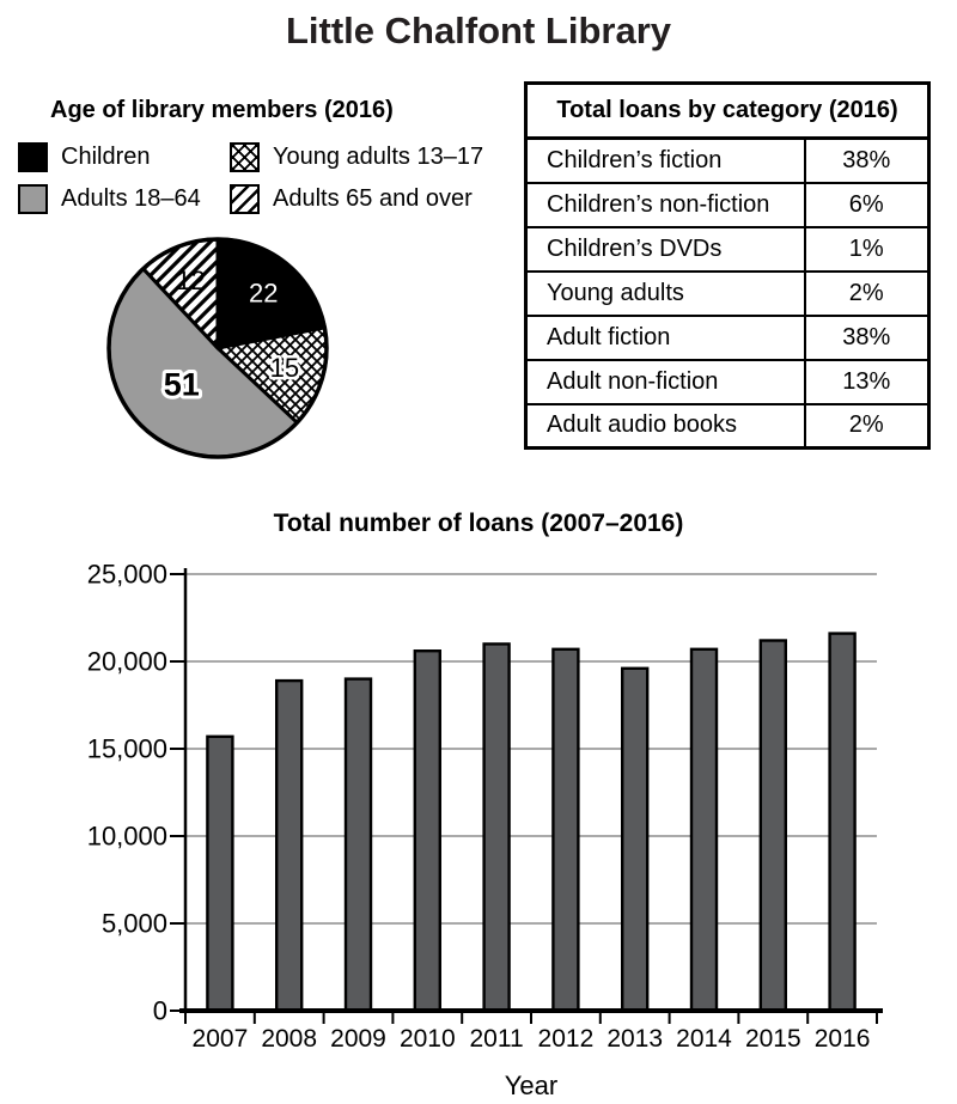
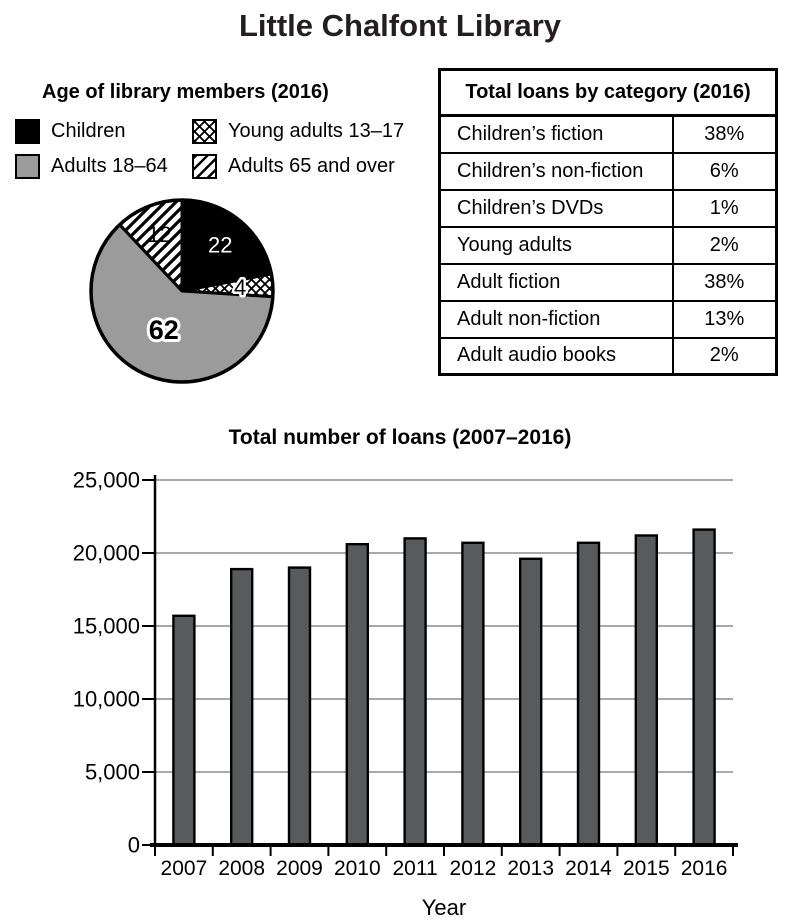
Age of library members (2016)/Young adults 13–17: 15 -> 4
Age of library members (2016)/Adults 18–64: 51 -> 62
